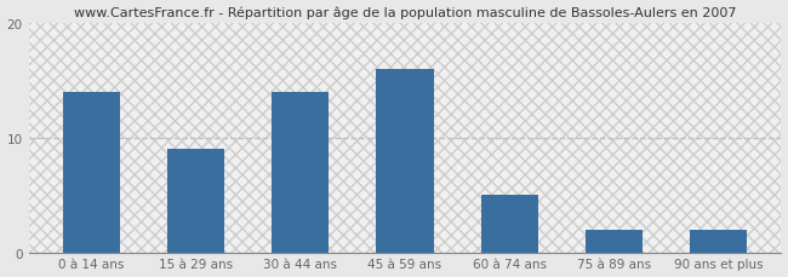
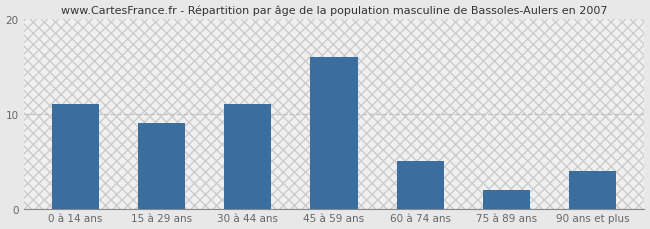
0 à 14 ans: 14 -> 11
30 à 44 ans: 14 -> 11
90 ans et plus: 2 -> 4
